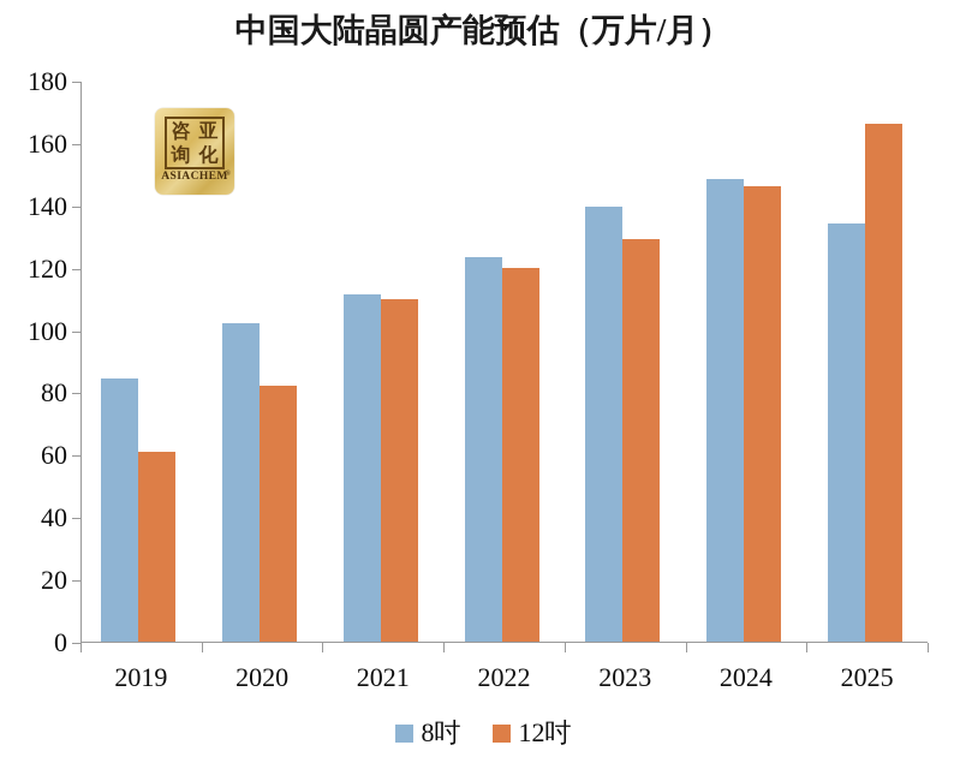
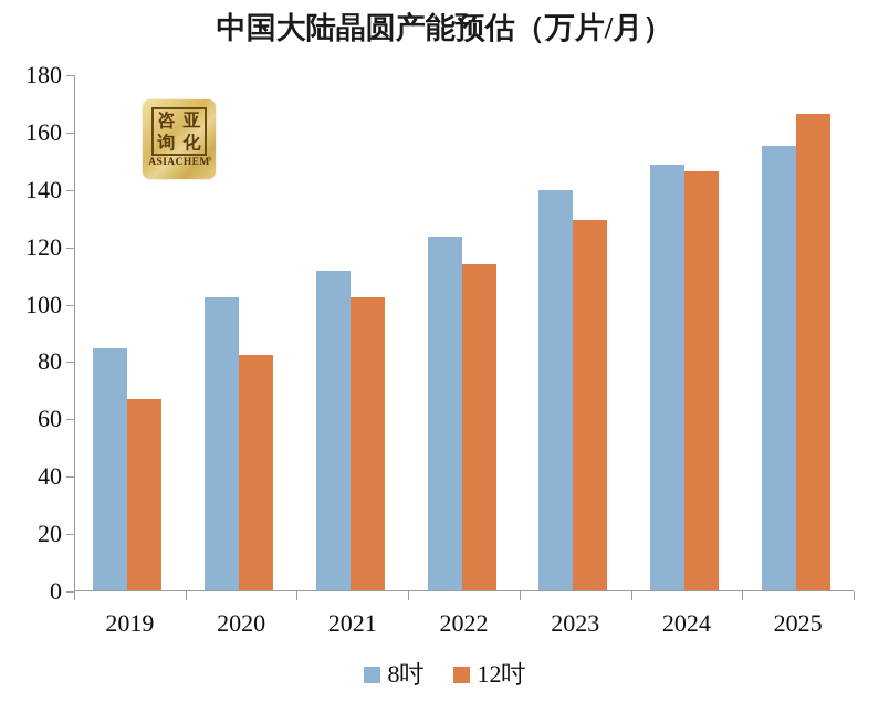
12吋/2019: 61 -> 67
12吋/2021: 110 -> 102
12吋/2022: 120 -> 114
8吋/2025: 134 -> 155
